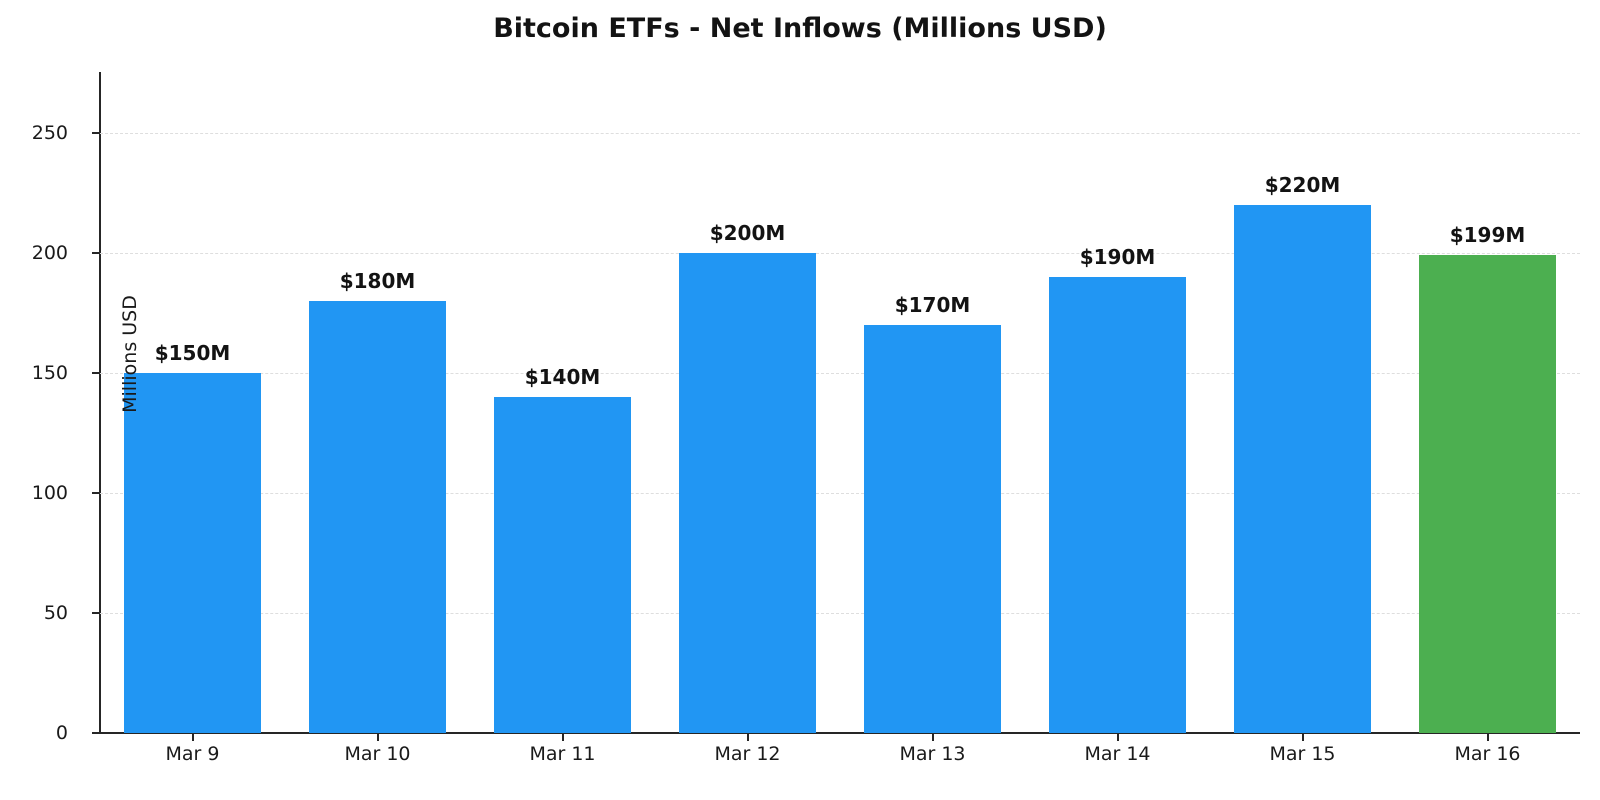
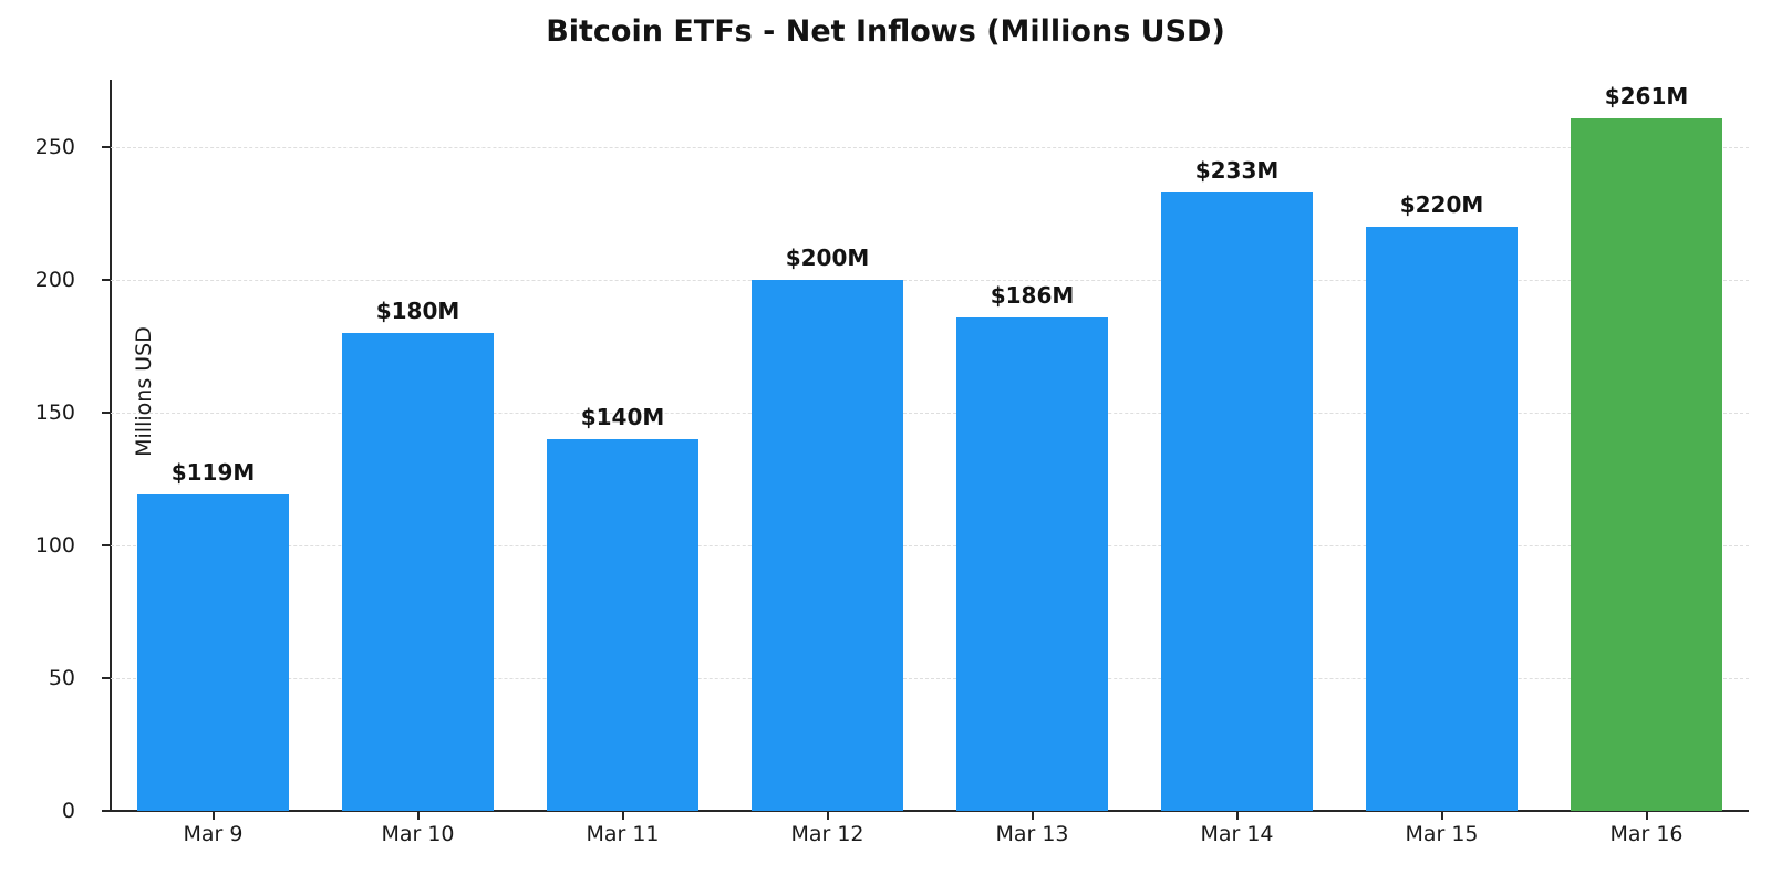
Mar 9: $150M -> $119M
Mar 13: $170M -> $186M
Mar 14: $190M -> $233M
Mar 16: $199M -> $261M
